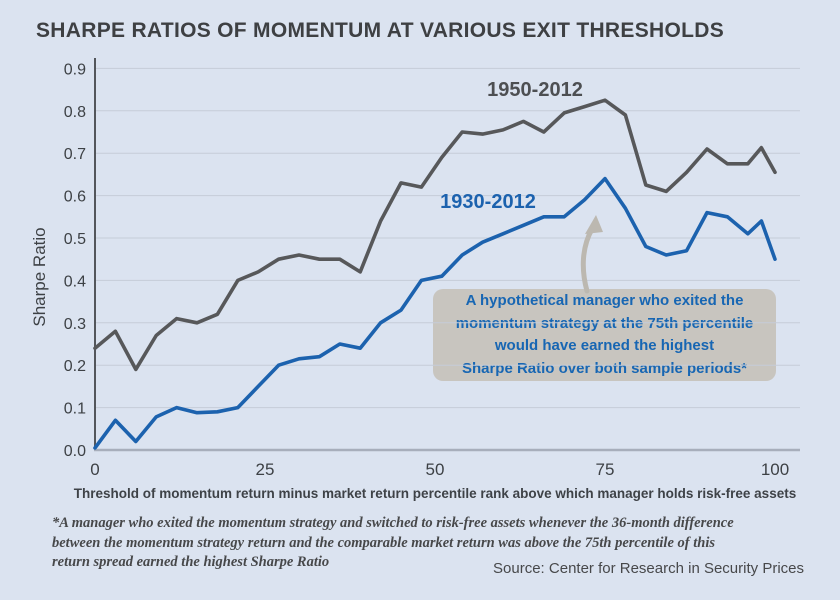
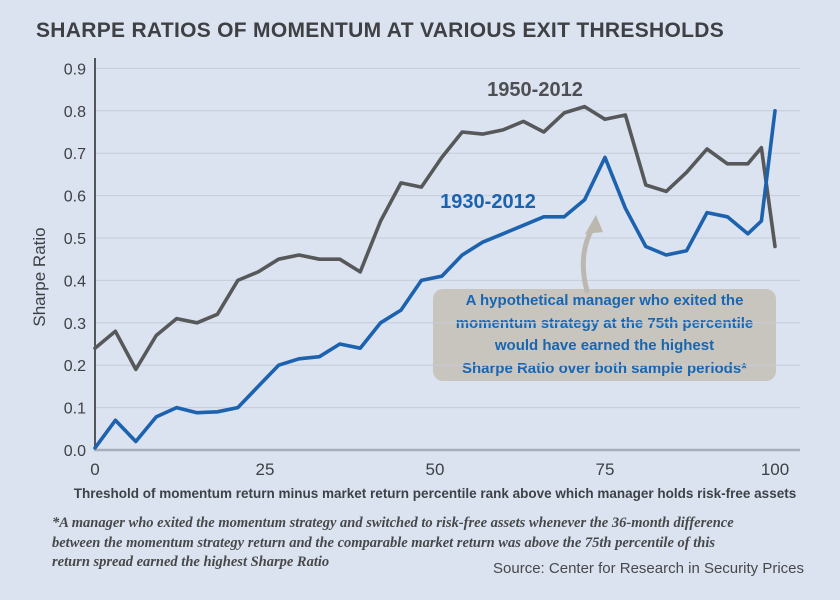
1950-2012/75: 0.82 -> 0.78
1930-2012/75: 0.64 -> 0.69
1950-2012/100: 0.66 -> 0.48
1930-2012/100: 0.45 -> 0.80
